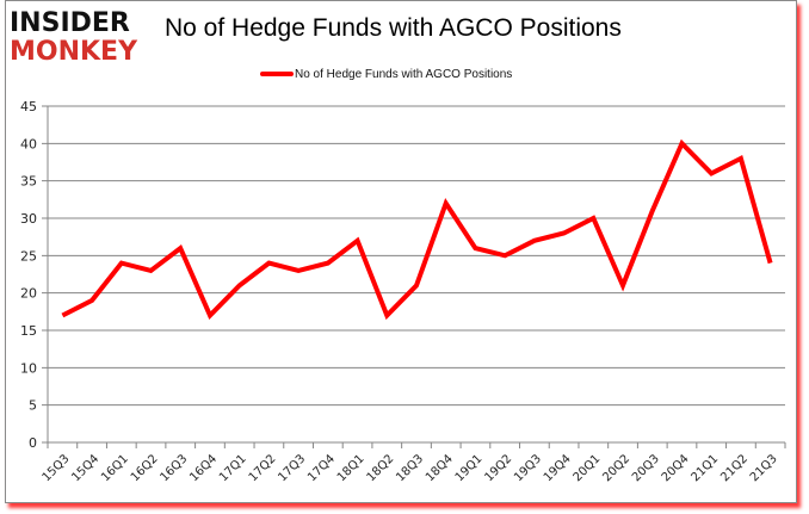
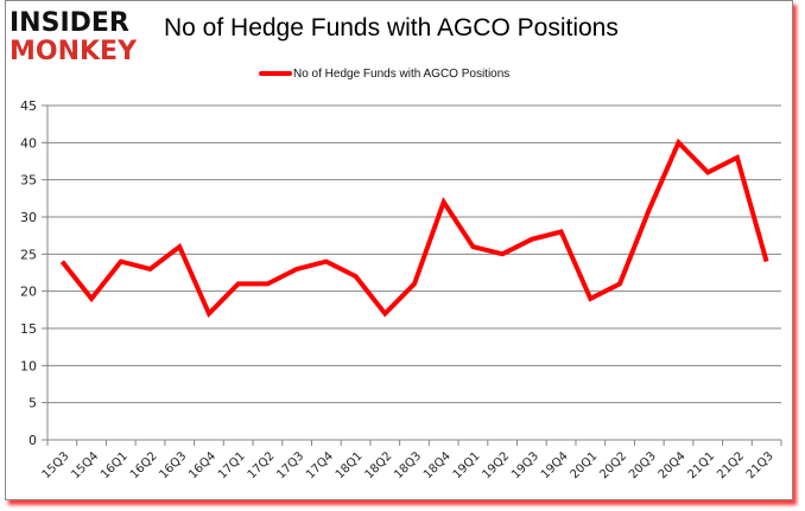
15Q3: 17 -> 24
17Q2: 24 -> 21
18Q1: 27 -> 22
20Q1: 30 -> 19
